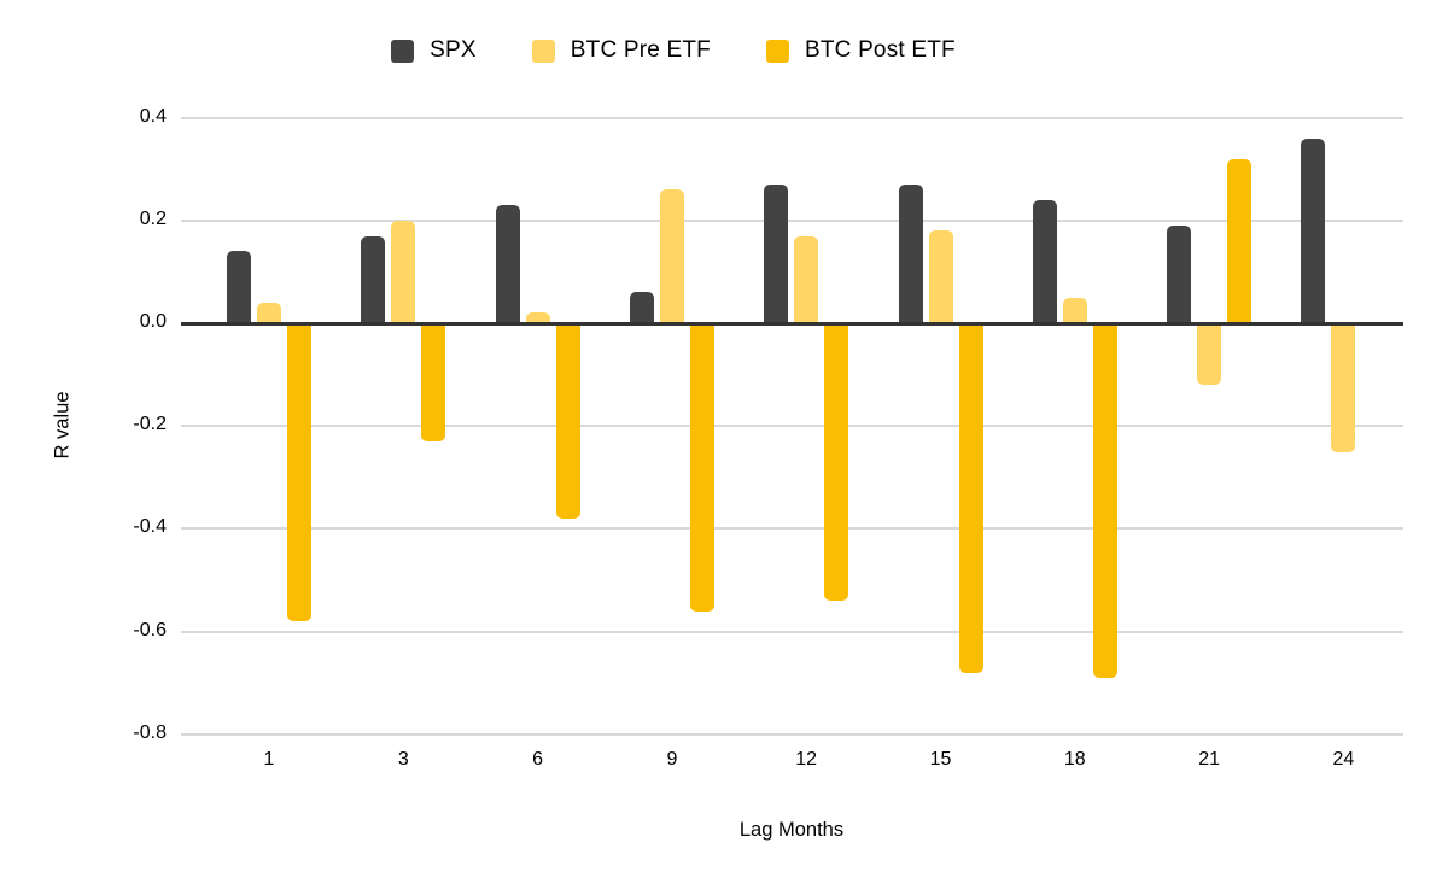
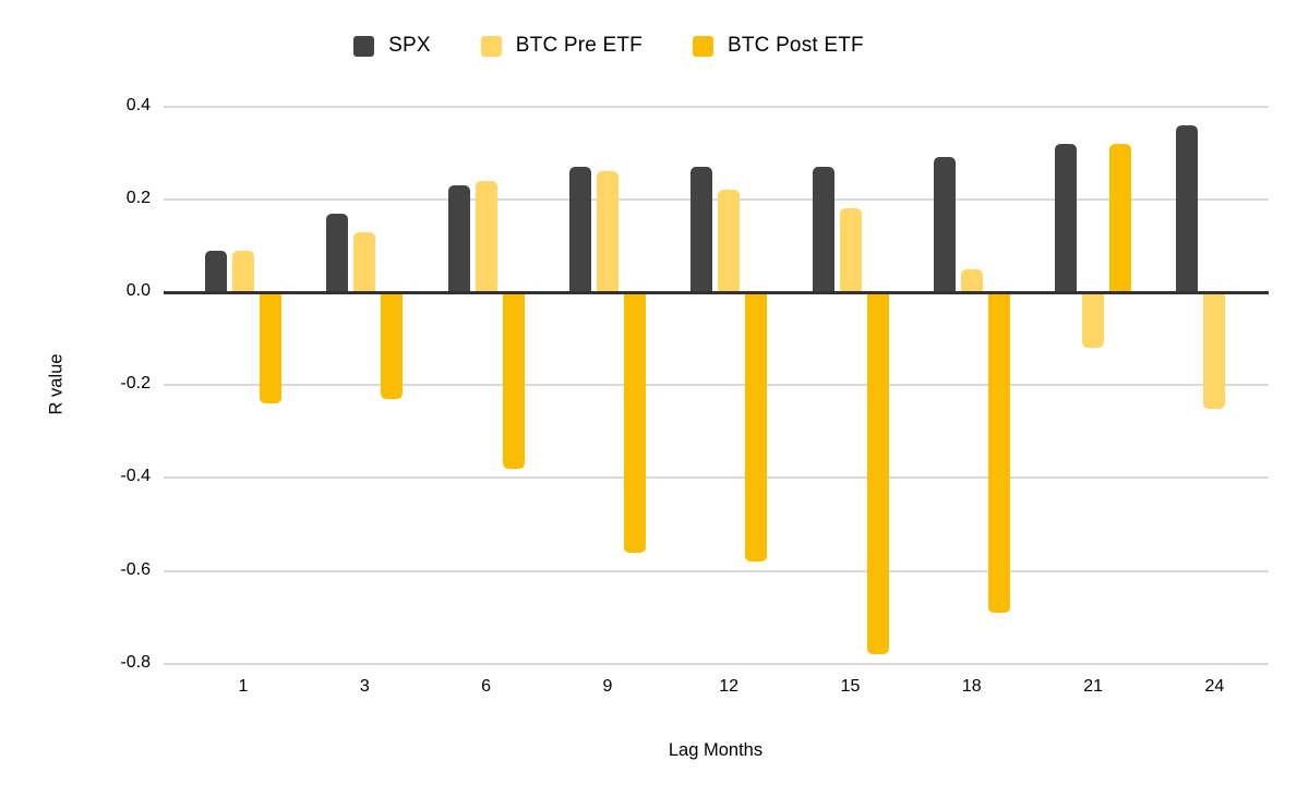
SPX/1: 0.14 -> 0.09
BTC Pre ETF/1: 0.04 -> 0.09
BTC Post ETF/1: -0.58 -> -0.24
BTC Pre ETF/3: 0.20 -> 0.13
BTC Pre ETF/6: 0.02 -> 0.24
SPX/9: 0.06 -> 0.27
BTC Pre ETF/12: 0.17 -> 0.22
BTC Post ETF/12: -0.54 -> -0.58
BTC Post ETF/15: -0.68 -> -0.78
SPX/18: 0.24 -> 0.29
SPX/21: 0.19 -> 0.32
